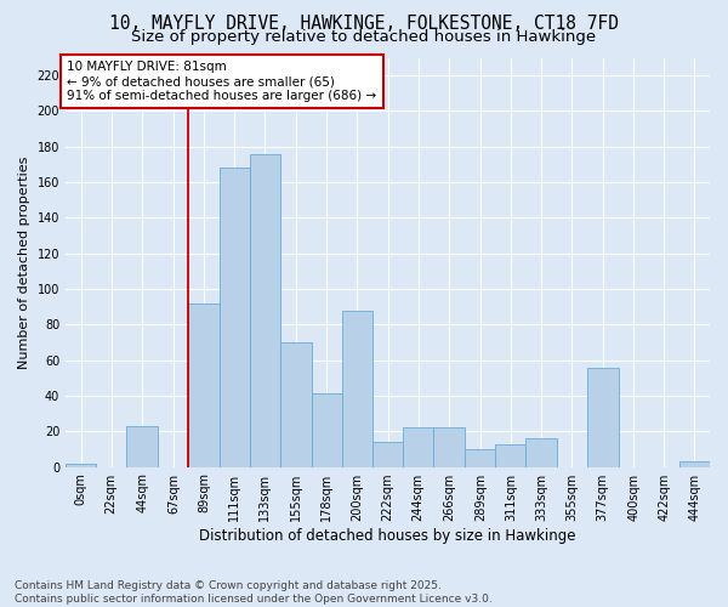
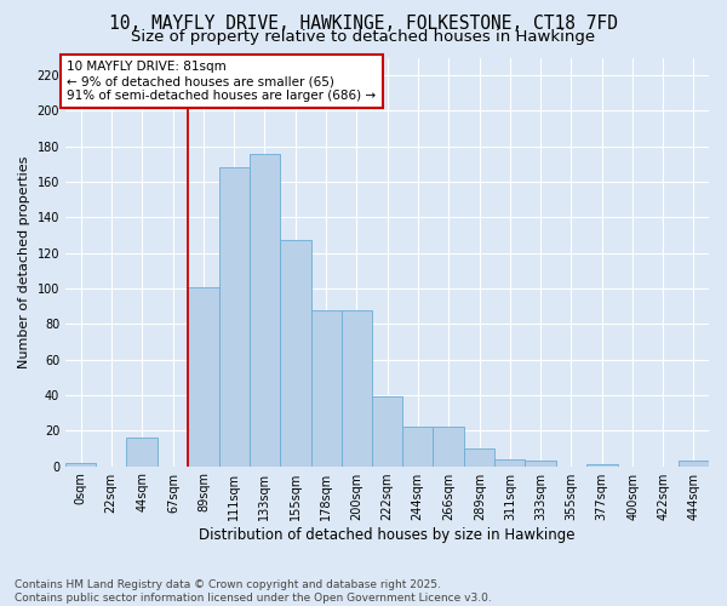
44sqm: 23 -> 16
89sqm: 92 -> 101
155sqm: 70 -> 127
178sqm: 41 -> 88
222sqm: 14 -> 39
311sqm: 13 -> 4
333sqm: 16 -> 3
377sqm: 56 -> 1
